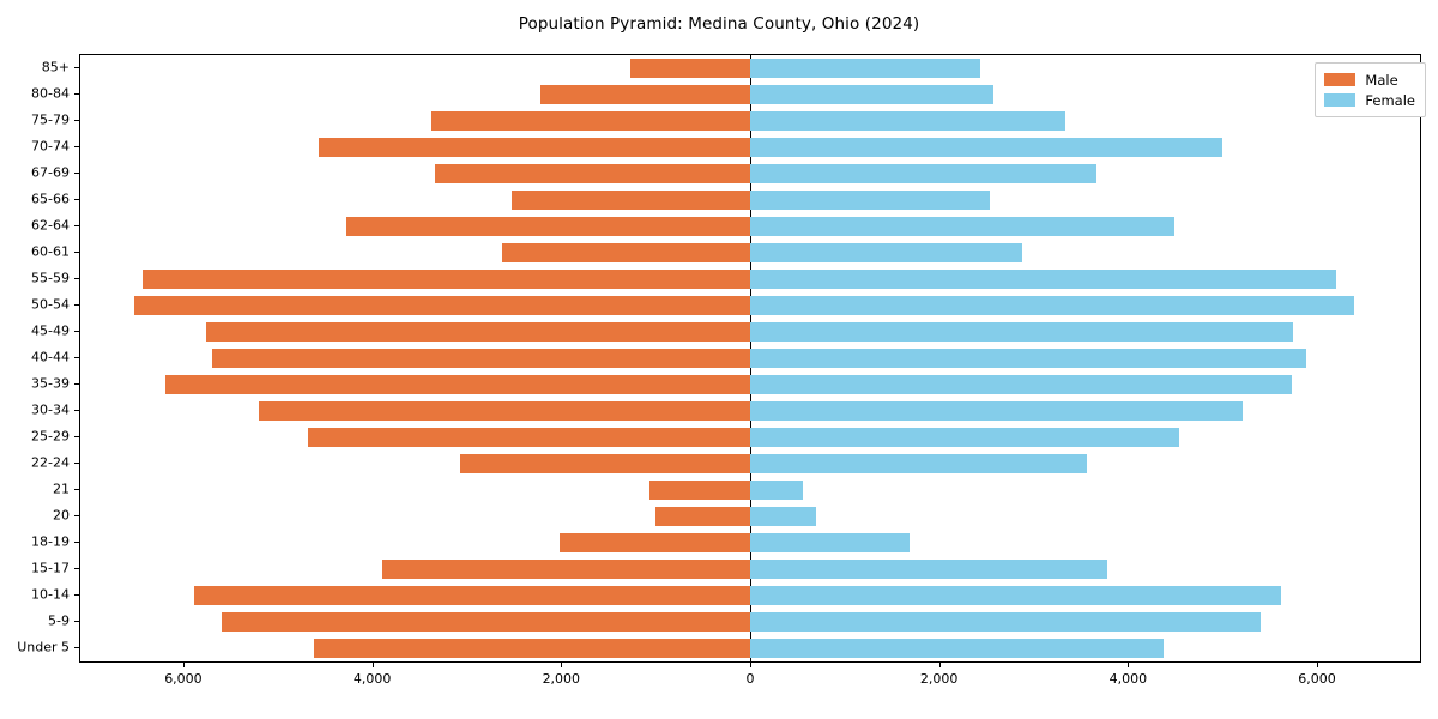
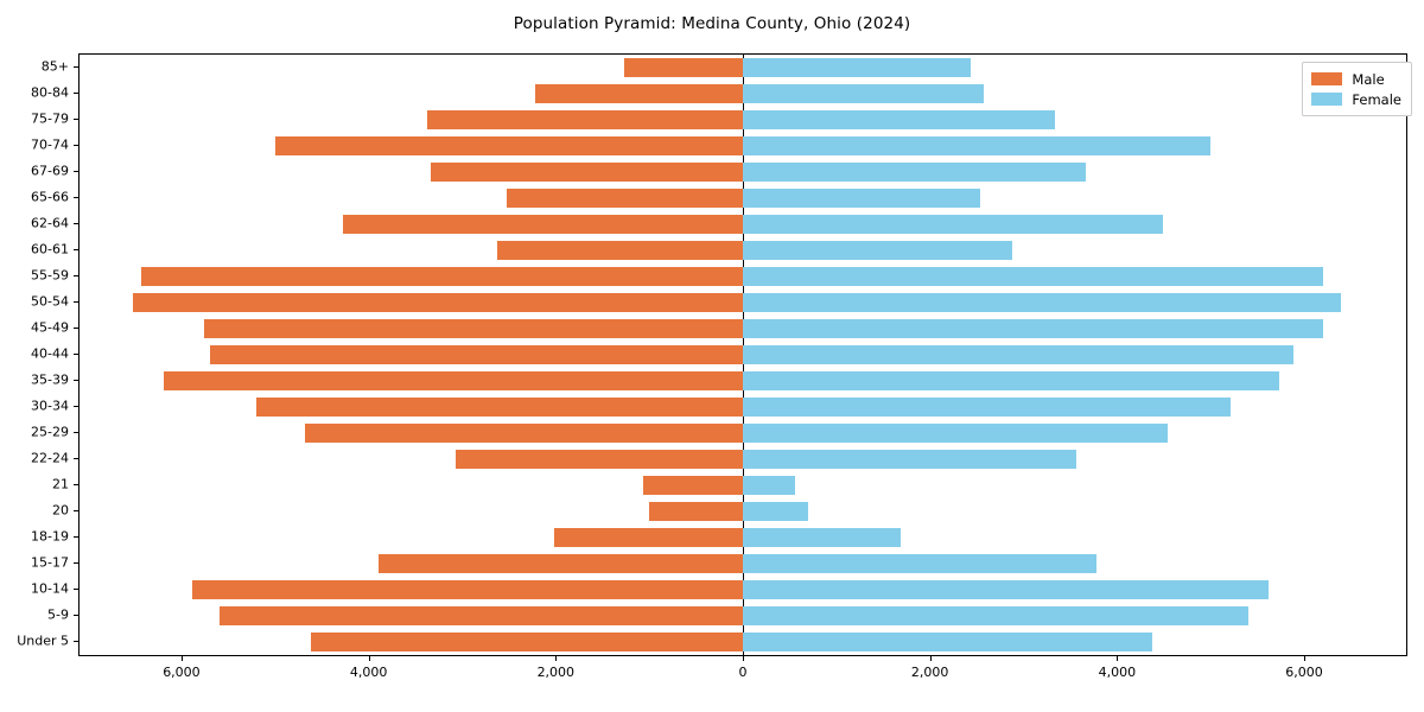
Male/70-74: 4600 -> 5000
Female/45-49: 5800 -> 6200
